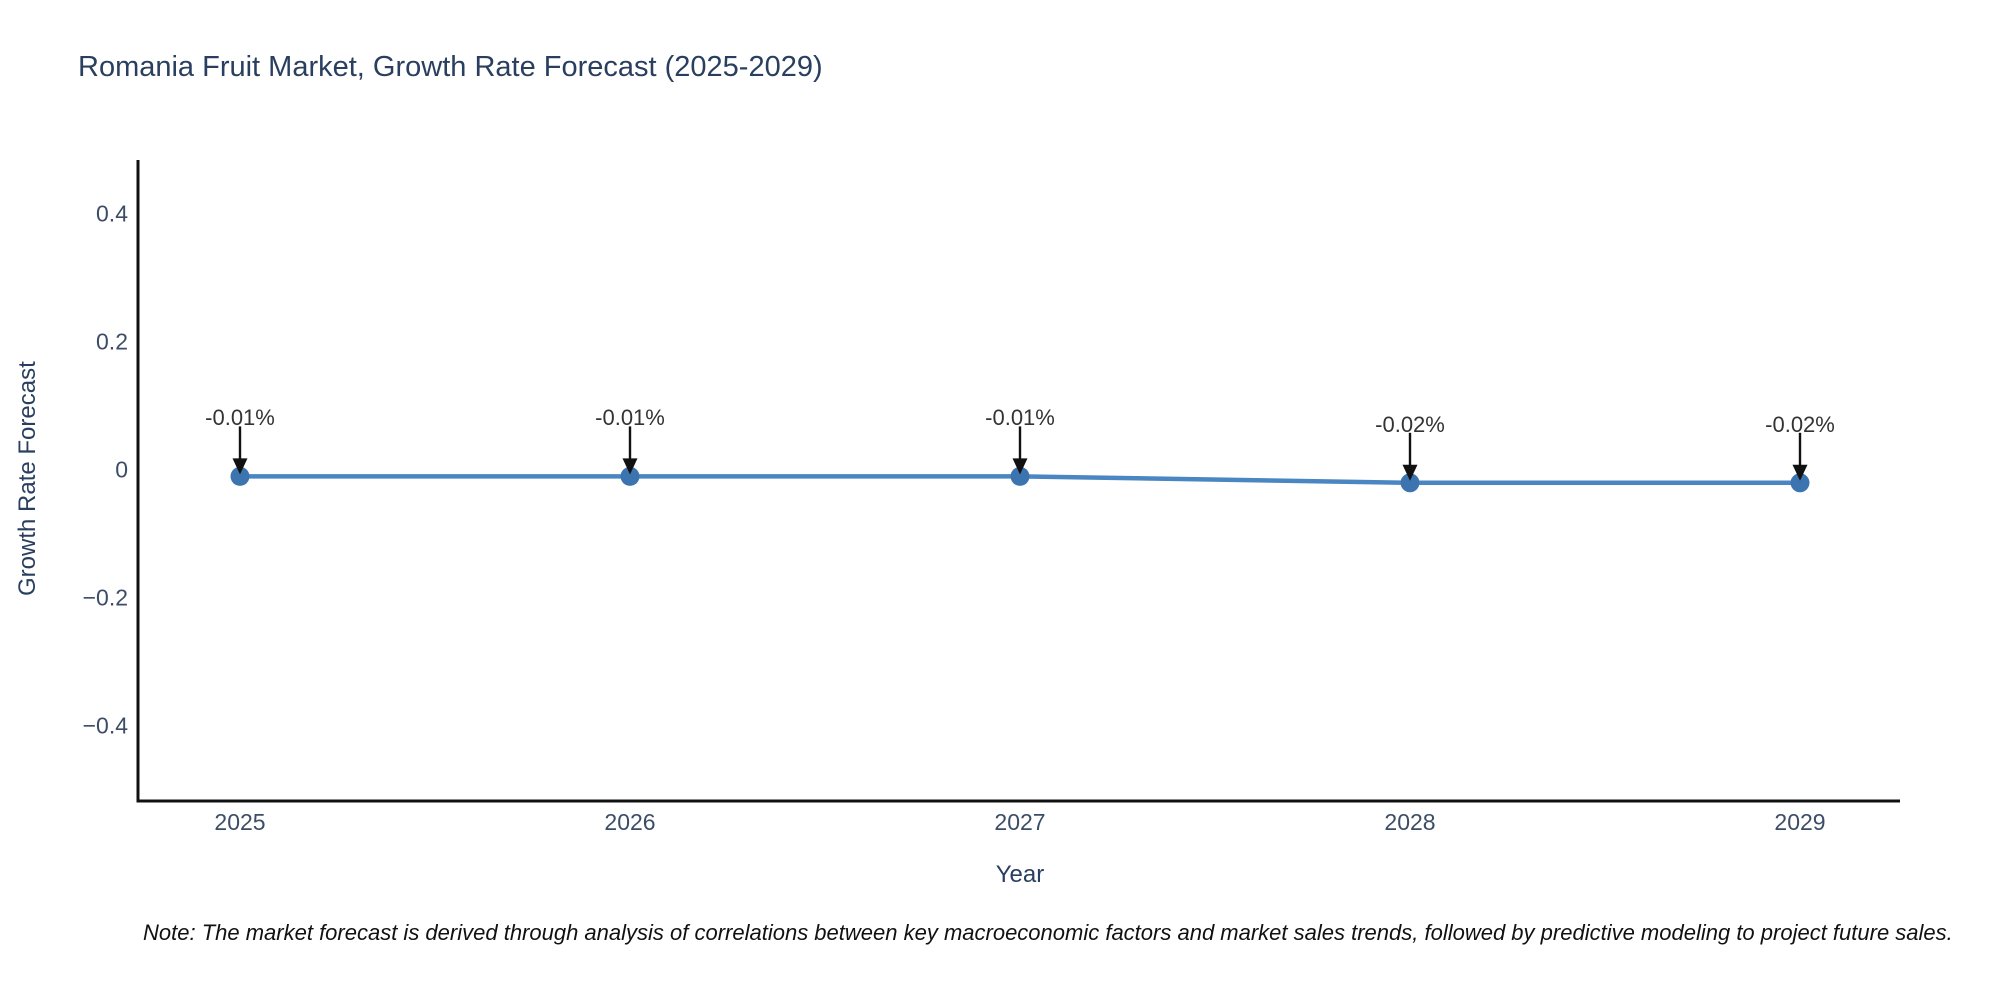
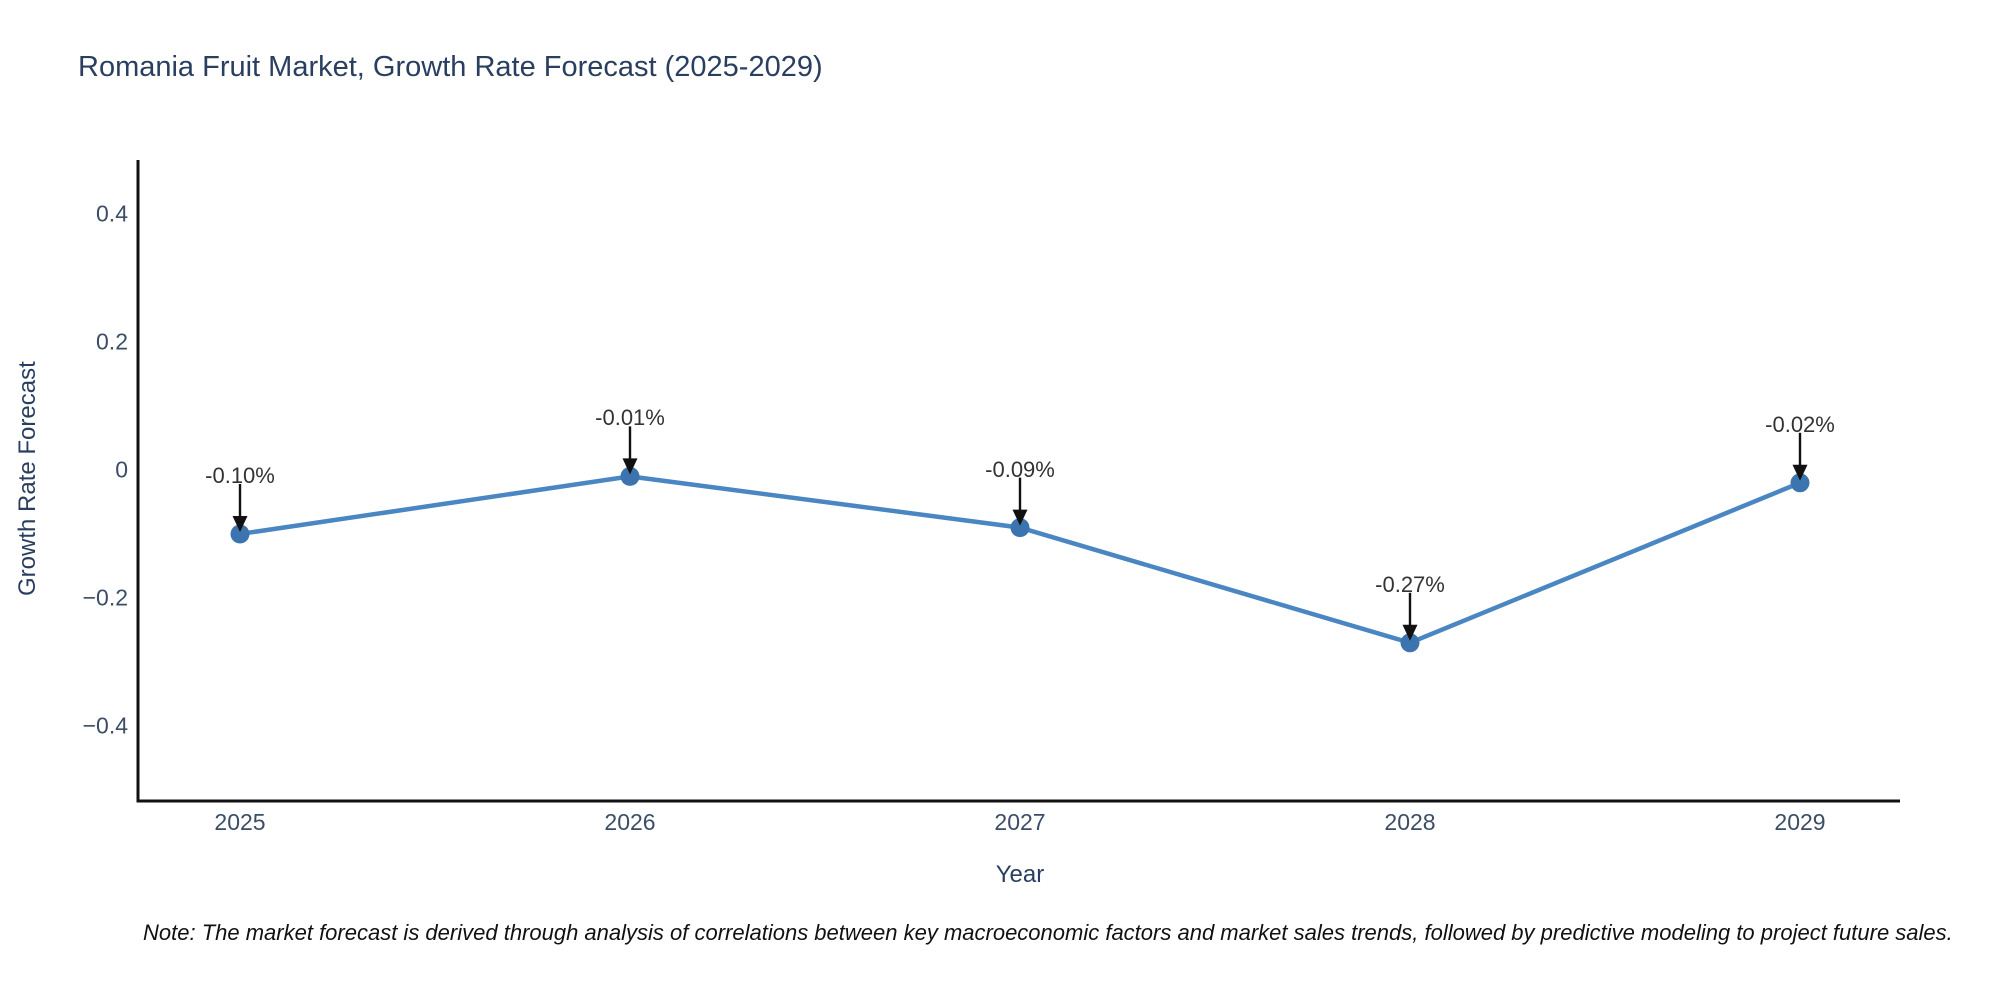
2025: -0.01% -> -0.10%
2027: -0.01% -> -0.09%
2028: -0.02% -> -0.27%
